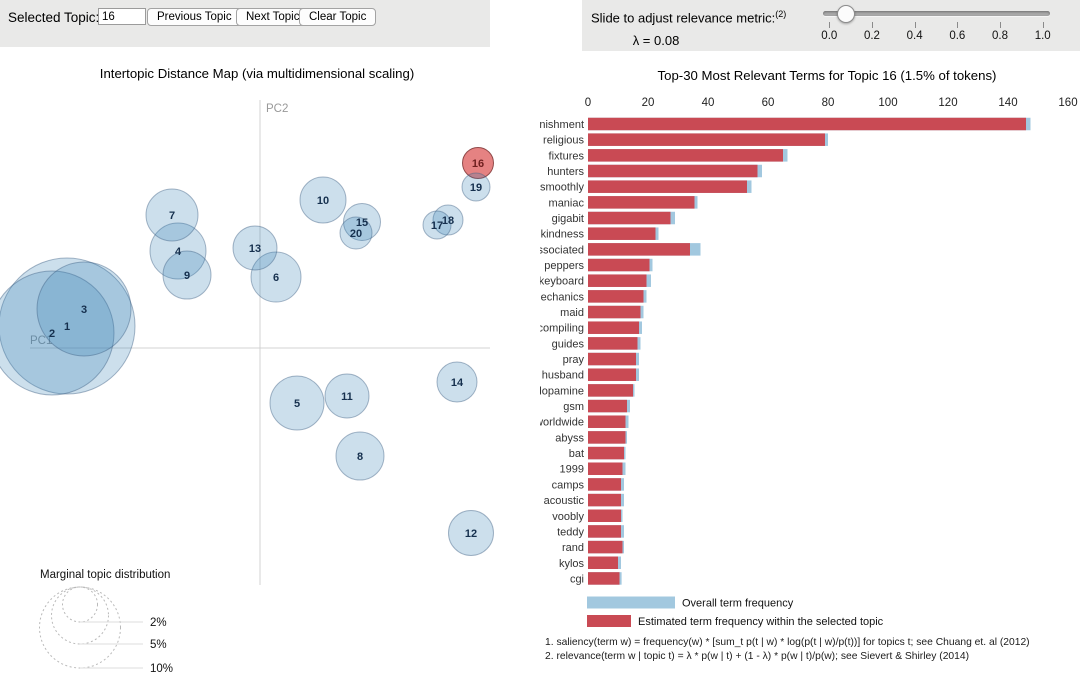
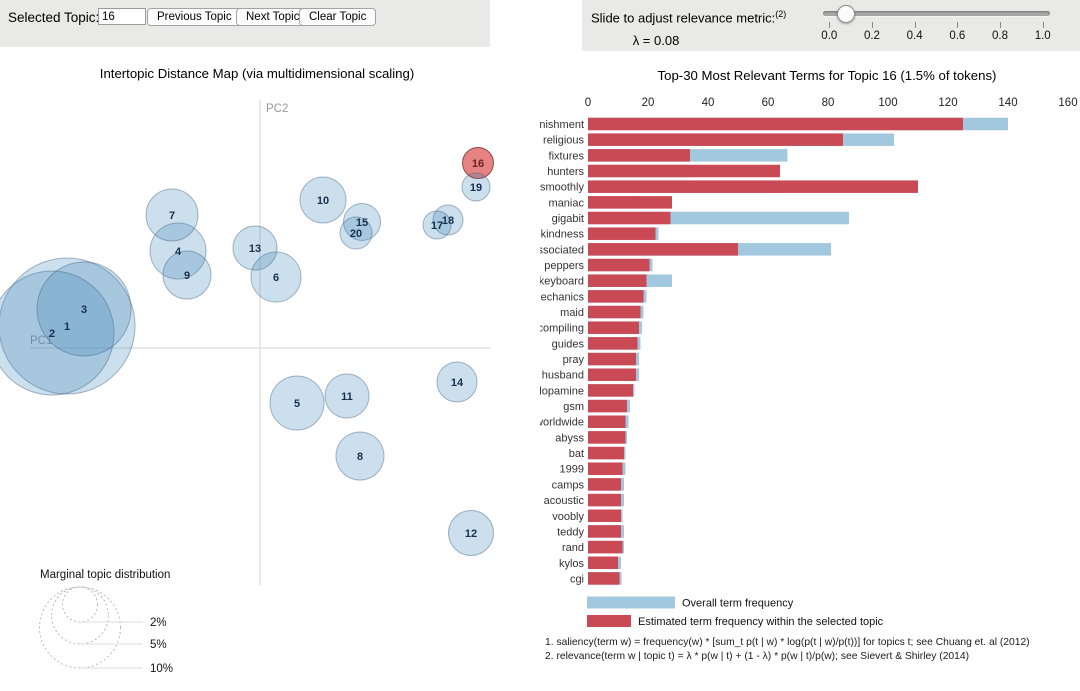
Overall term frequency/punishment: 148 -> 140
Estimated term frequency within the selected topic/punishment: 146 -> 125
Overall term frequency/religious: 80 -> 102
Estimated term frequency within the selected topic/religious: 79 -> 85
Estimated term frequency within the selected topic/fixtures: 65 -> 34
Overall term frequency/hunters: 58 -> 34
Estimated term frequency within the selected topic/hunters: 56 -> 64
Overall term frequency/smoothly: 54 -> 64
Estimated term frequency within the selected topic/smoothly: 53 -> 110
Overall term frequency/maniac: 36 -> 17
Estimated term frequency within the selected topic/maniac: 36 -> 28
Overall term frequency/gigabit: 29 -> 87
Overall term frequency/dissociated: 38 -> 81
Estimated term frequency within the selected topic/dissociated: 34 -> 50
Overall term frequency/keyboard: 21 -> 28
